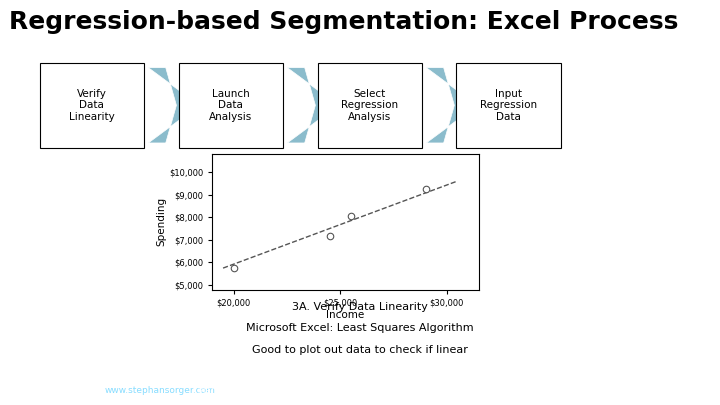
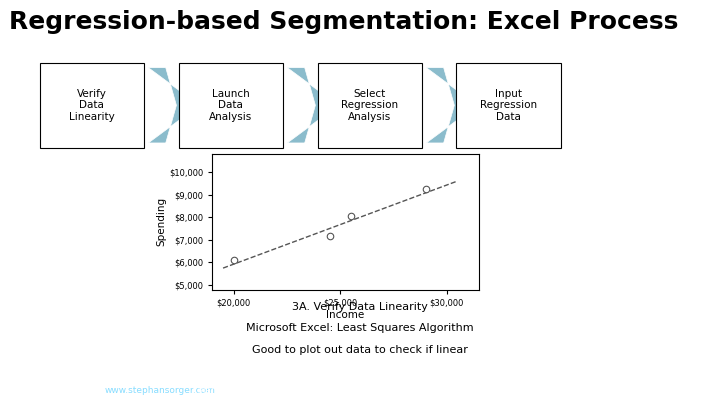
$20,000: $5,750 -> $6,100
